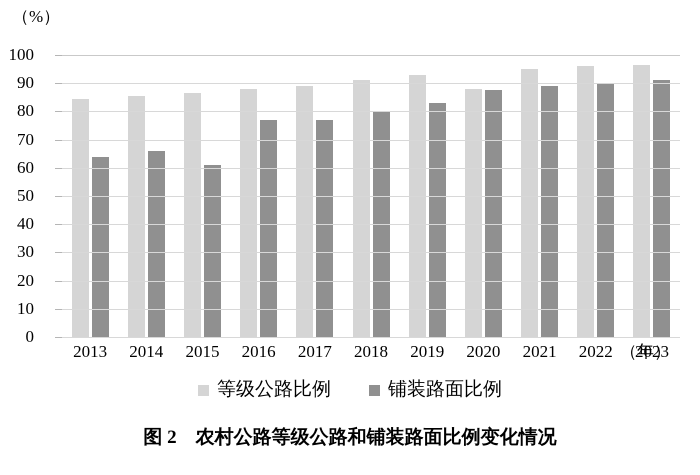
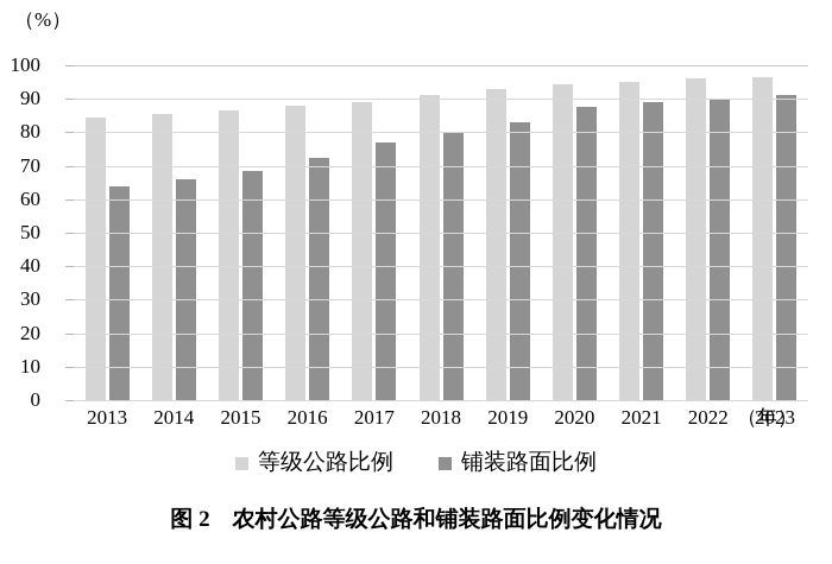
铺装路面比例/2015: 61 -> 68
铺装路面比例/2016: 77 -> 72
等级公路比例/2020: 88 -> 94
